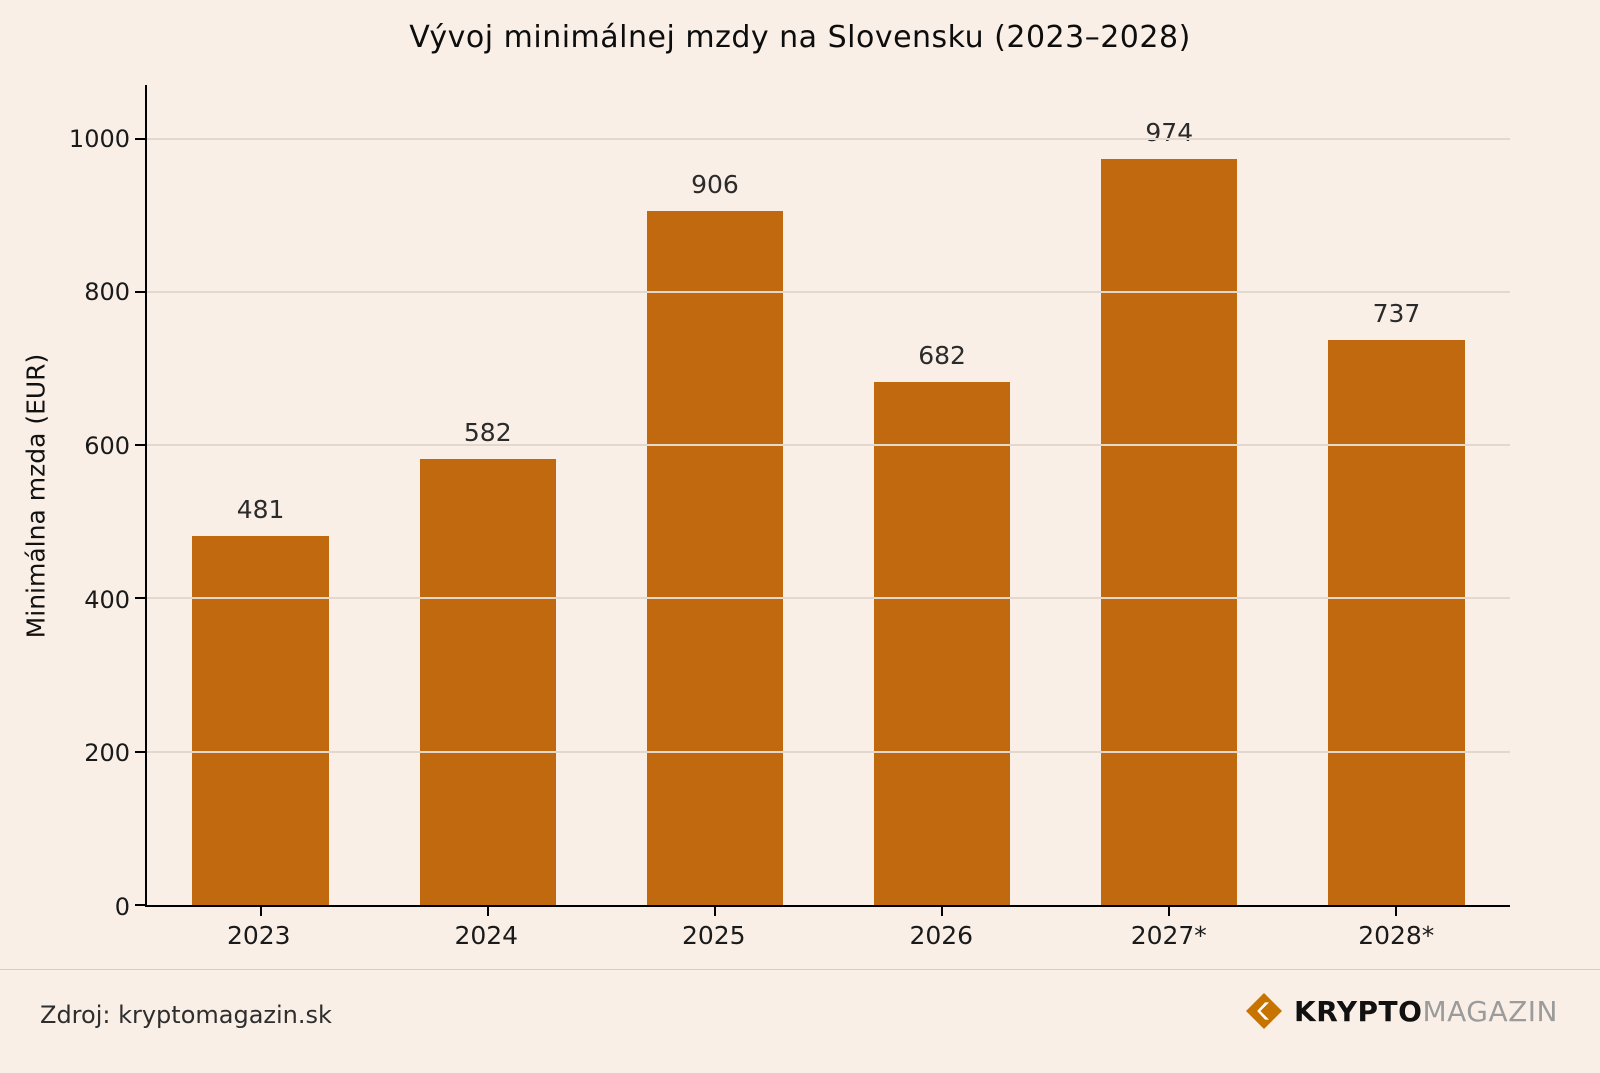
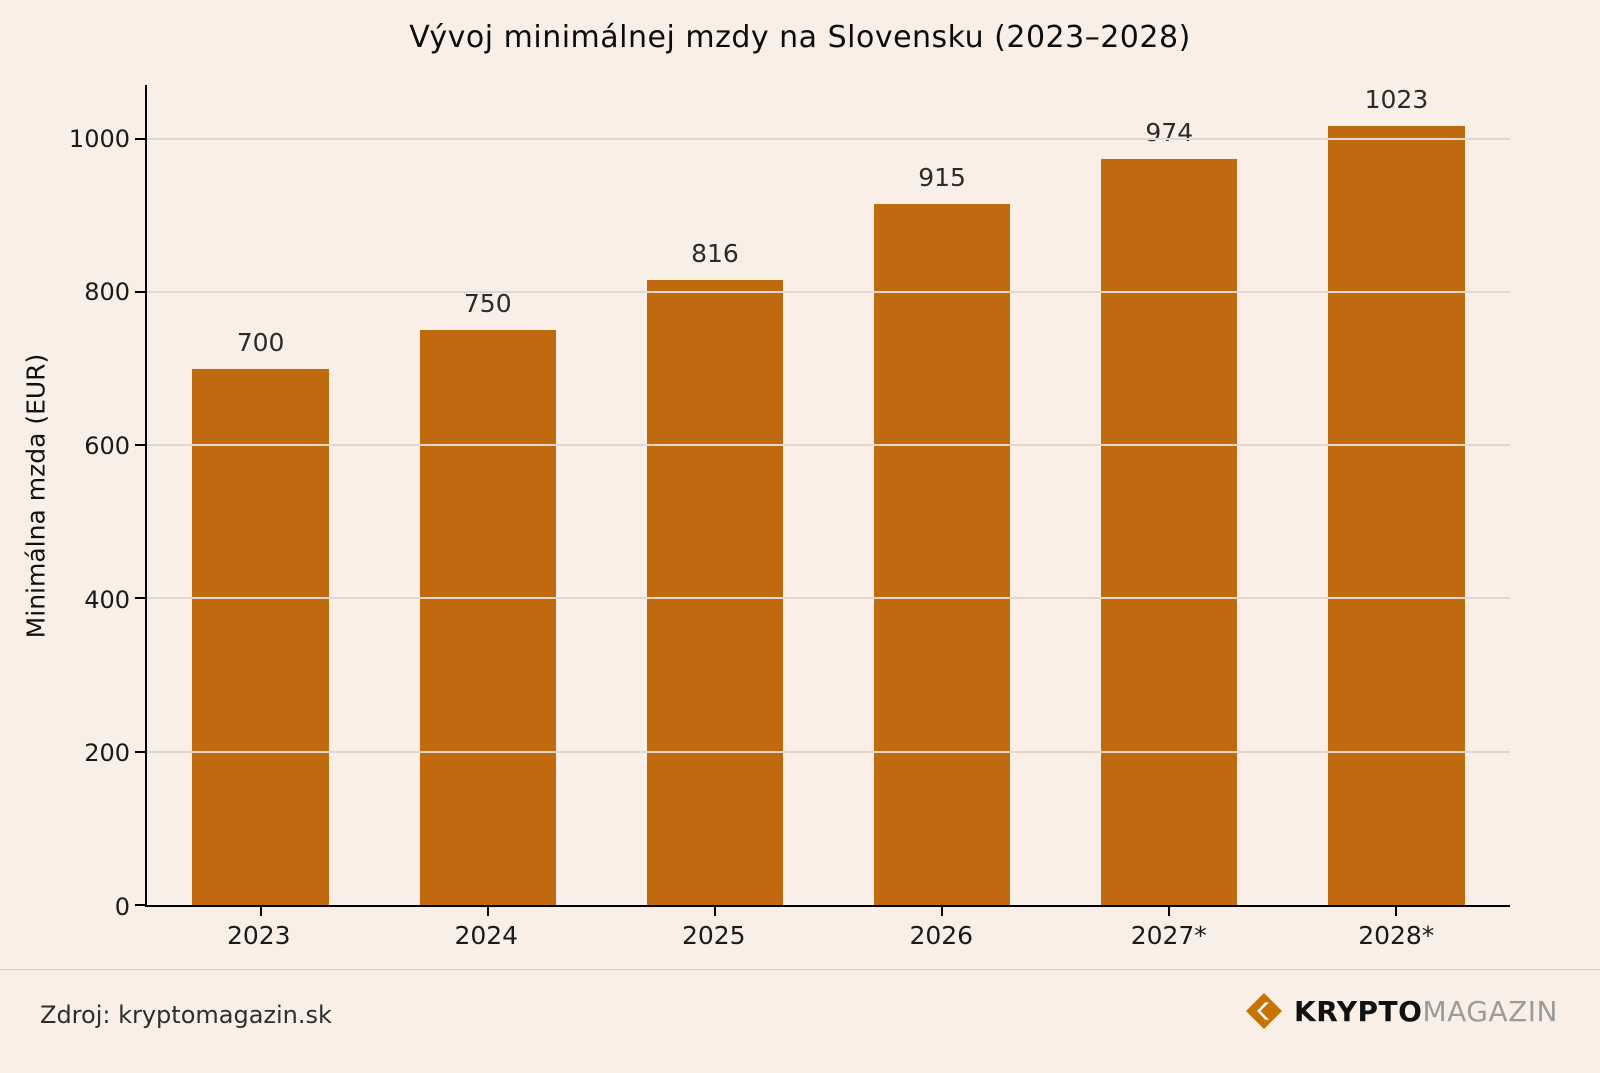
2023: 481 -> 700
2024: 582 -> 750
2025: 906 -> 816
2026: 682 -> 915
2028*: 737 -> 1023
